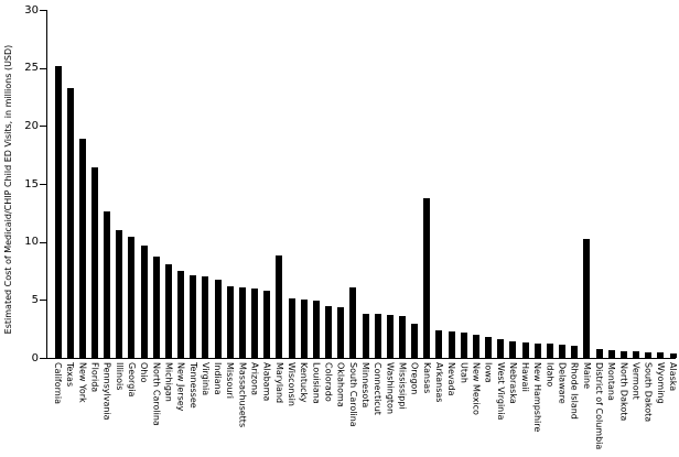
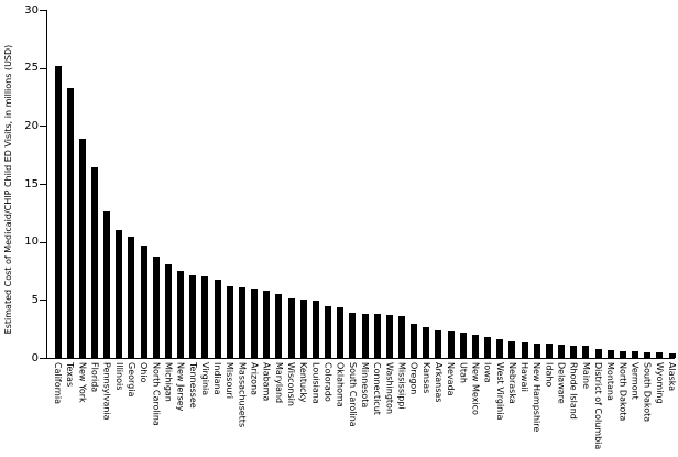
Maryland: 8.8 -> 5.5
South Carolina: 6.1 -> 3.9
Kansas: 13.8 -> 2.7
Maine: 10.3 -> 1.0
